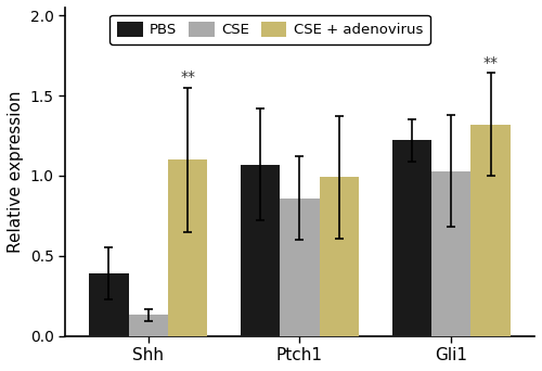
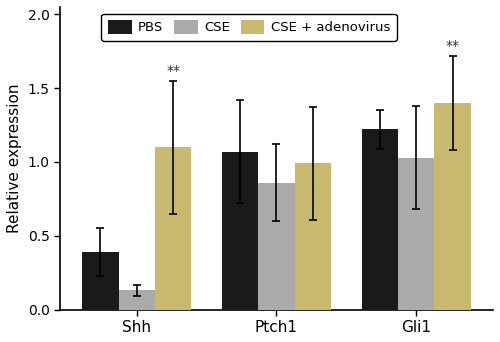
CSE + adenovirus/Gli1: 1.32 -> 1.40
